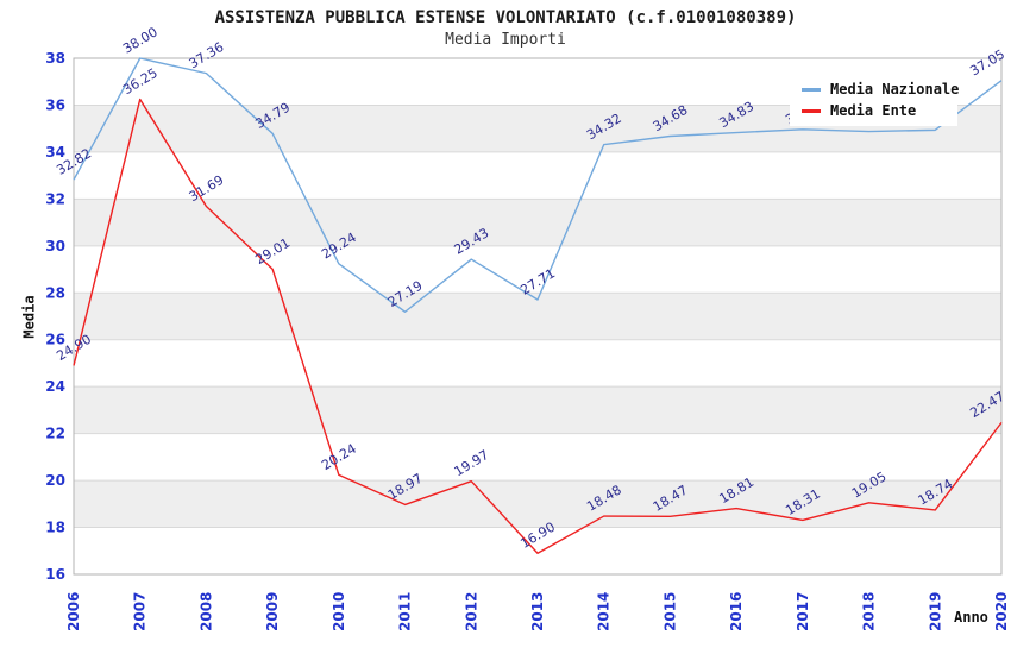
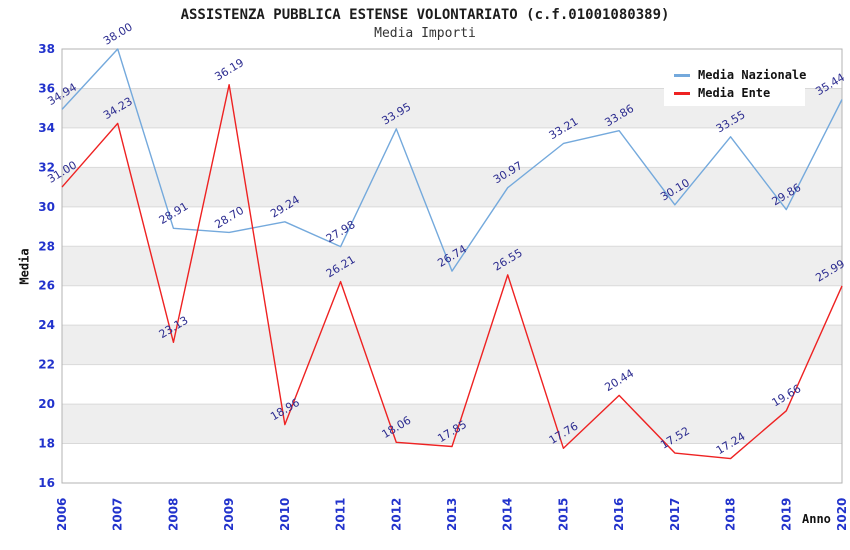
Media Nazionale/2006: 32.82 -> 34.94
Media Ente/2006: 24.90 -> 31.00
Media Ente/2007: 36.25 -> 34.23
Media Nazionale/2008: 37.36 -> 28.91
Media Ente/2008: 31.69 -> 23.13
Media Nazionale/2009: 34.79 -> 28.70
Media Ente/2009: 29.01 -> 36.19
Media Ente/2010: 20.24 -> 18.96
Media Nazionale/2011: 27.19 -> 27.98
Media Ente/2011: 18.97 -> 26.21
Media Nazionale/2012: 29.43 -> 33.95
Media Ente/2012: 19.97 -> 18.06
Media Nazionale/2013: 27.71 -> 26.74
Media Ente/2013: 16.90 -> 17.85
Media Nazionale/2014: 34.32 -> 30.97
Media Ente/2014: 18.48 -> 26.55
Media Nazionale/2015: 34.68 -> 33.21
Media Ente/2015: 18.47 -> 17.76
Media Nazionale/2016: 34.83 -> 33.86
Media Ente/2016: 18.81 -> 20.44
Media Nazionale/2017: 34.97 -> 30.10
Media Ente/2017: 18.31 -> 17.52
Media Nazionale/2018: 34.88 -> 33.55
Media Ente/2018: 19.05 -> 17.24
Media Nazionale/2019: 34.94 -> 29.86
Media Ente/2019: 18.74 -> 19.66
Media Nazionale/2020: 37.05 -> 35.44
Media Ente/2020: 22.47 -> 25.99
